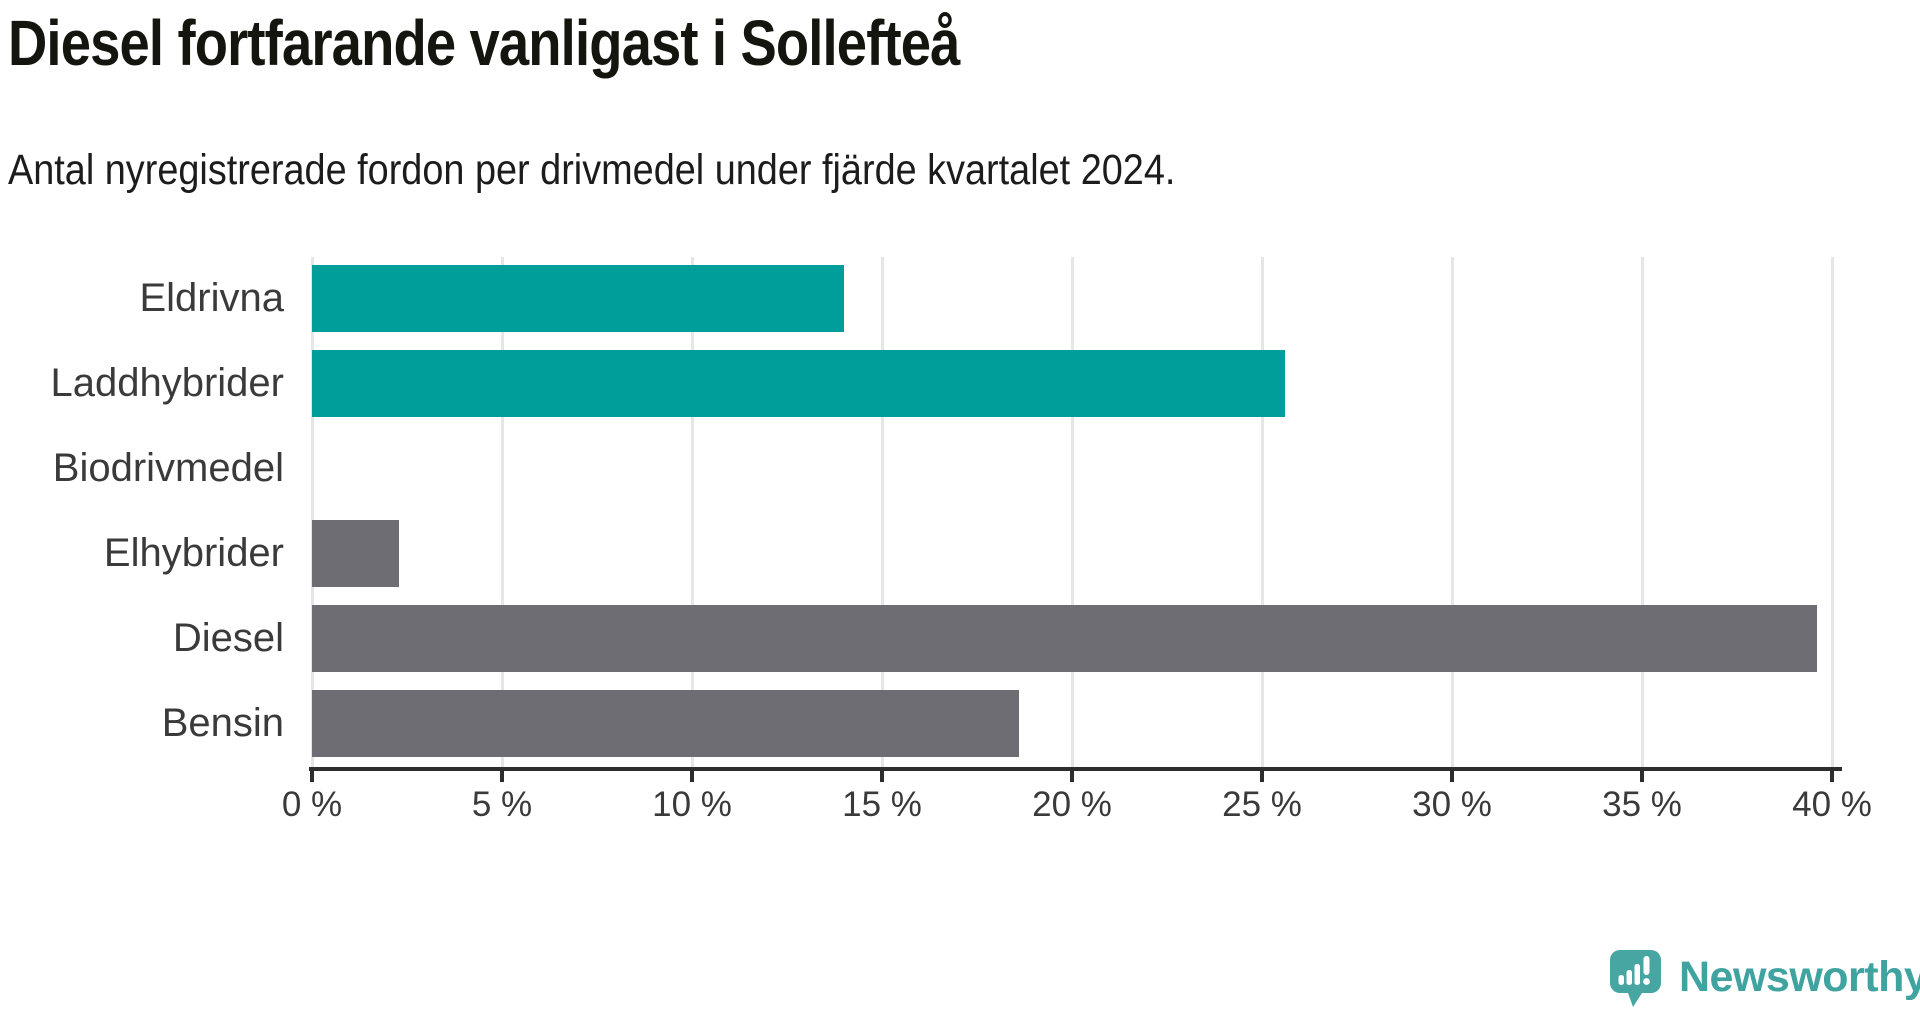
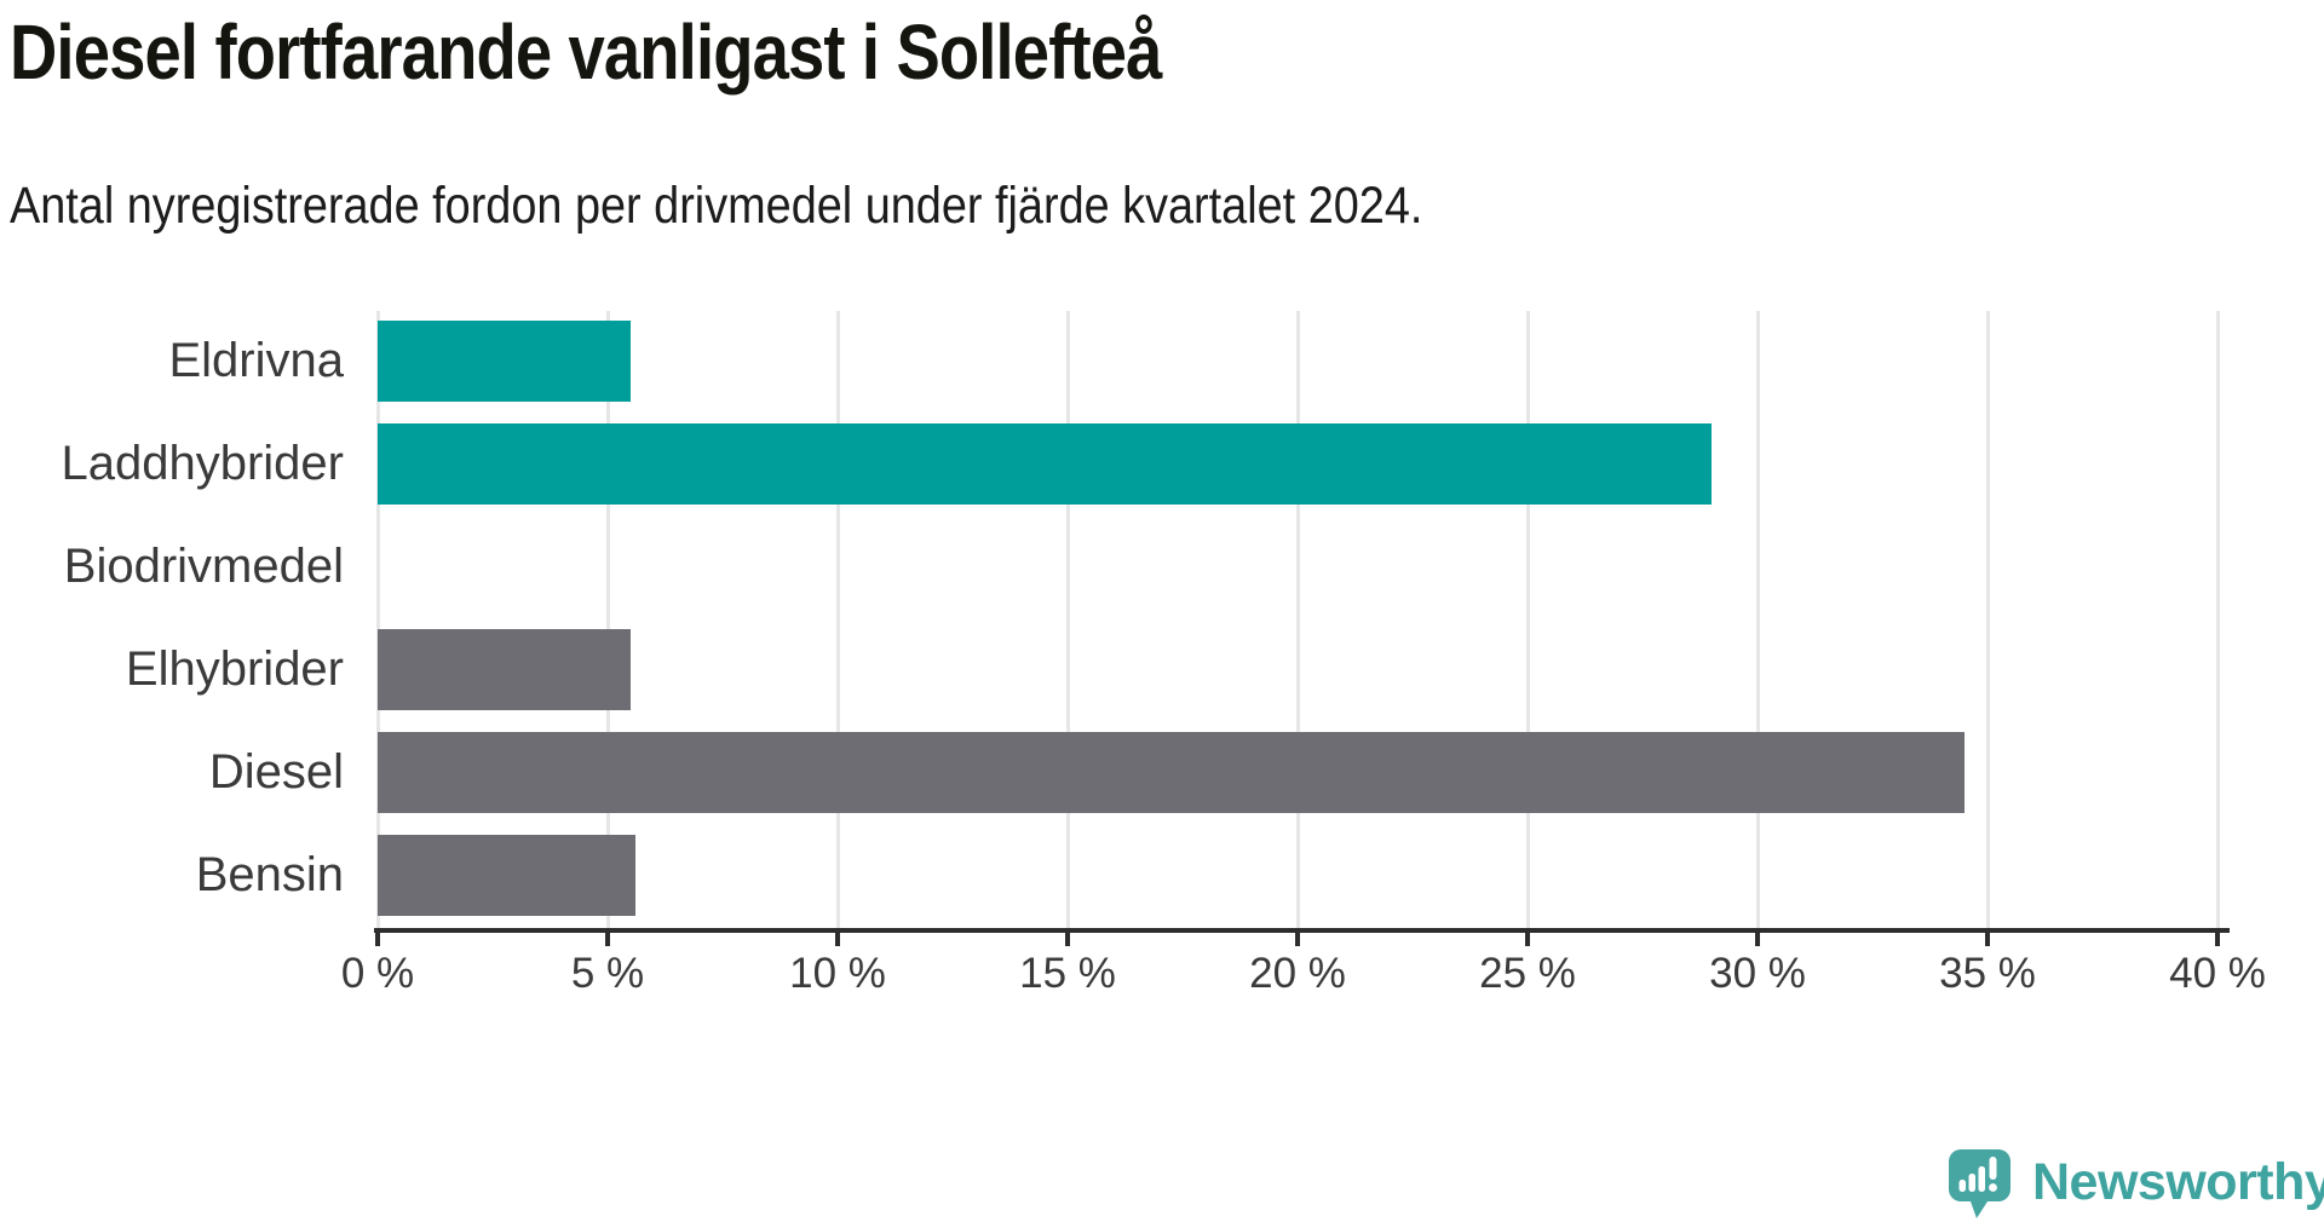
Eldrivna: 14.0% -> 5.5%
Laddhybrider: 25.6% -> 29.0%
Elhybrider: 2.3% -> 5.5%
Diesel: 39.6% -> 34.5%
Bensin: 18.6% -> 5.6%
